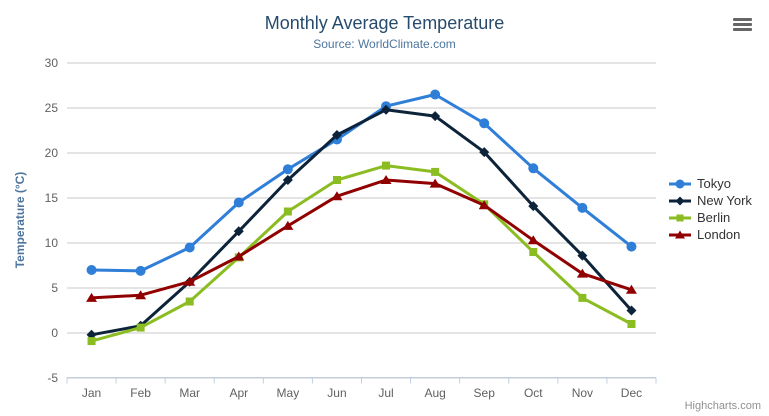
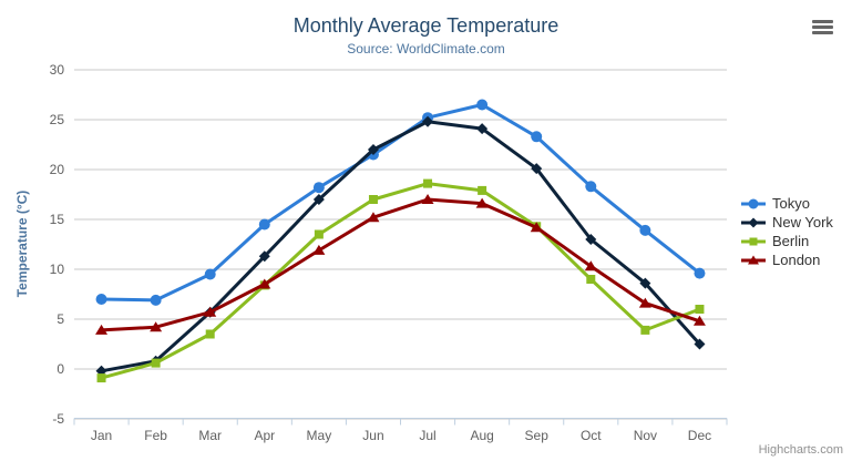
New York/Oct: 14 -> 13
Berlin/Dec: 1 -> 6
